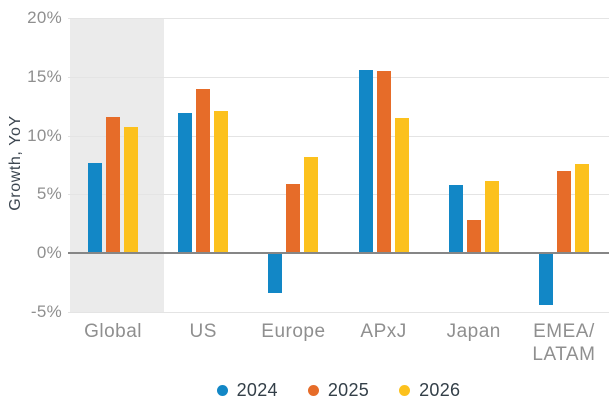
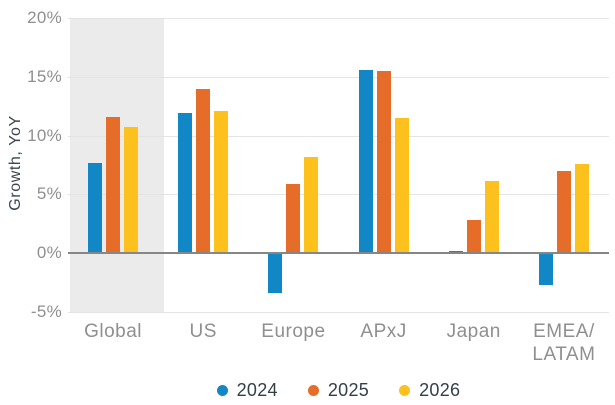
2024/Japan: 5.8% -> 0.2%
2024/EMEA/LATAM: -4.4% -> -2.7%
